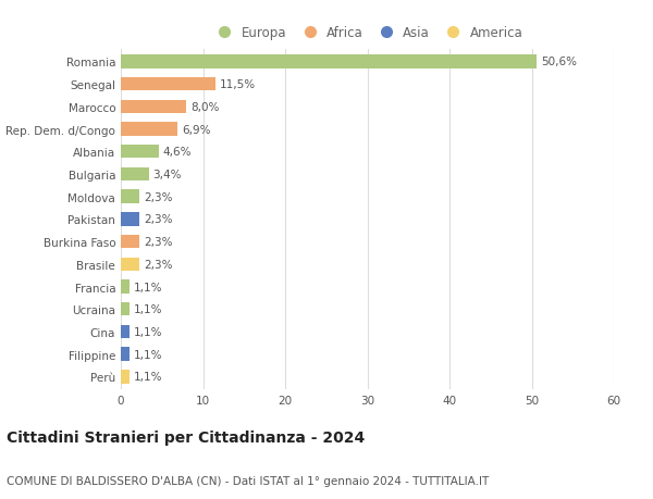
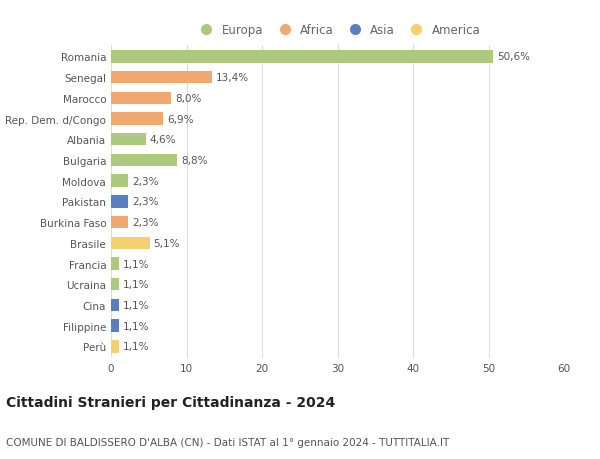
Senegal: 11,5% -> 13,4%
Bulgaria: 3,4% -> 8,8%
Brasile: 2,3% -> 5,1%
